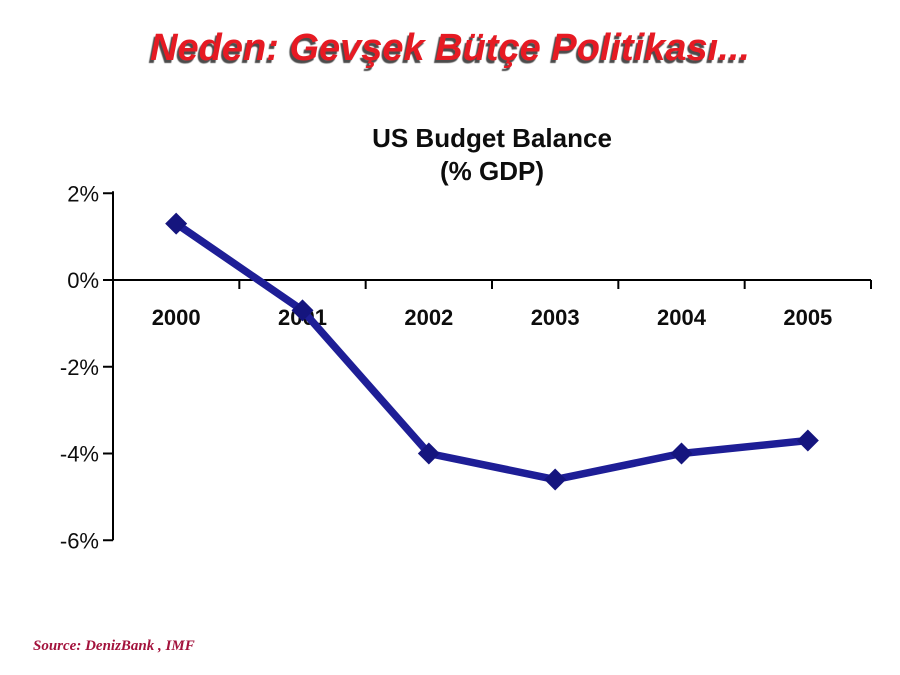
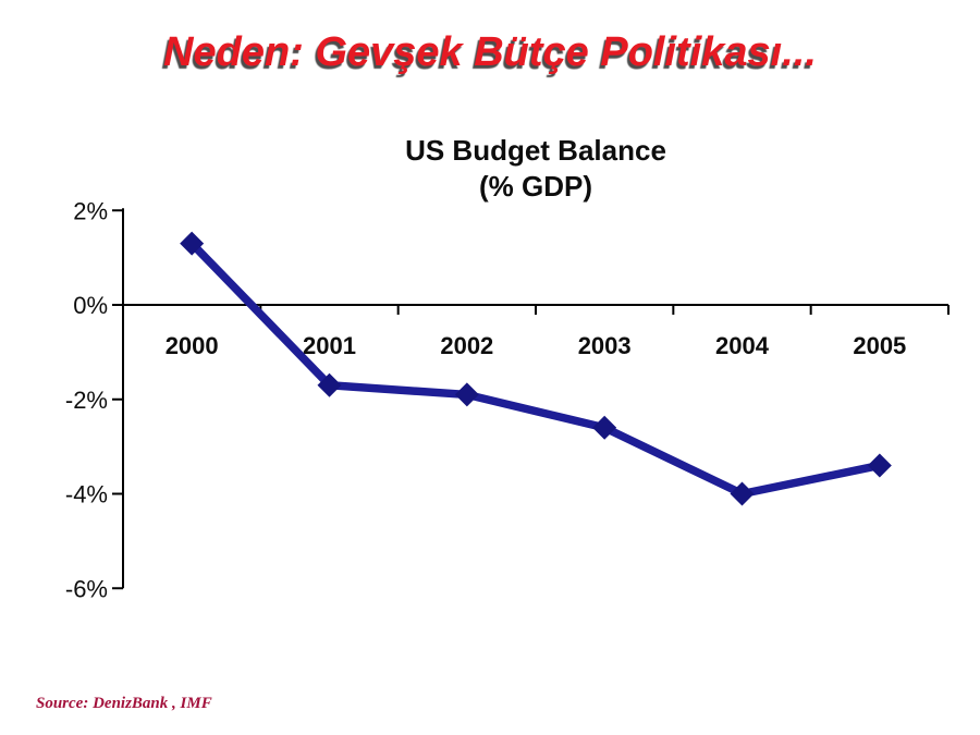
2001: -0.7% -> -1.7%
2002: -4.0% -> -1.9%
2003: -4.6% -> -2.6%
2005: -3.7% -> -3.4%
